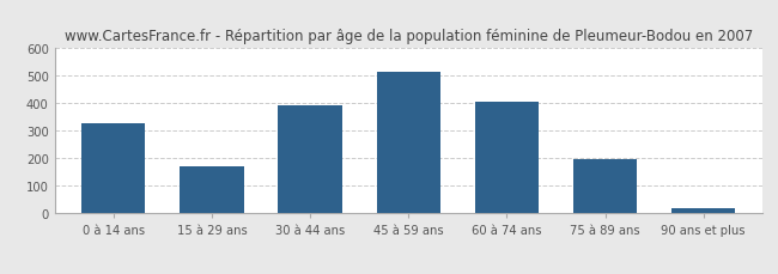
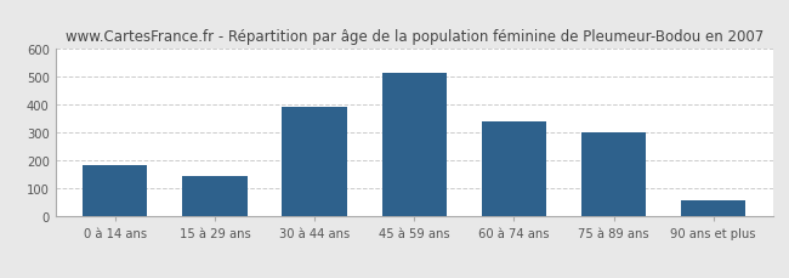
0 à 14 ans: 330 -> 185
15 à 29 ans: 172 -> 145
60 à 74 ans: 406 -> 340
75 à 89 ans: 198 -> 300
90 ans et plus: 18 -> 60
